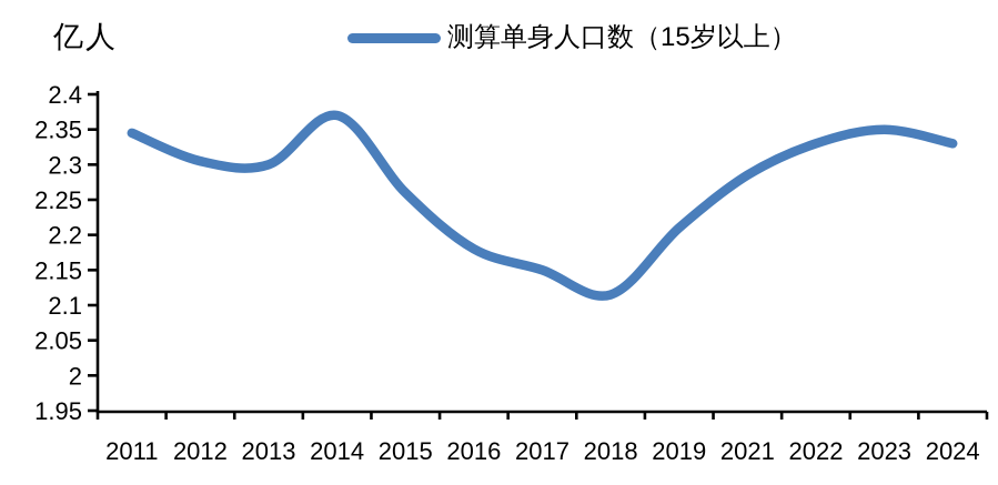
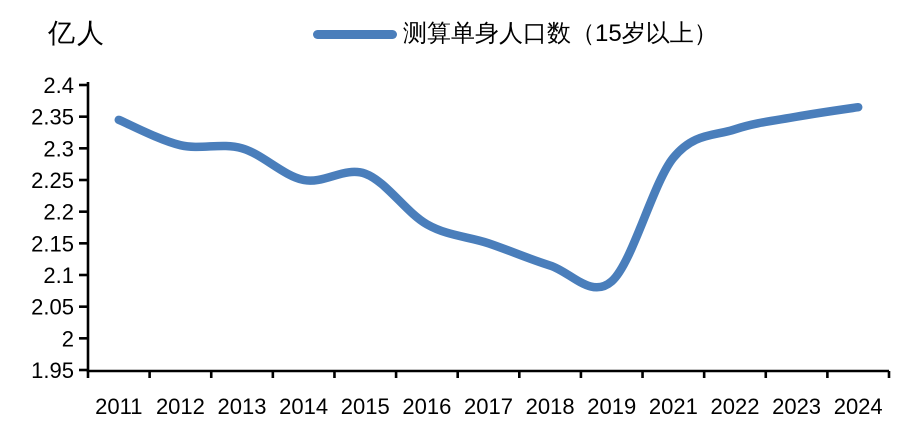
2014: 2.37 -> 2.25
2019: 2.21 -> 2.09
2024: 2.33 -> 2.37
